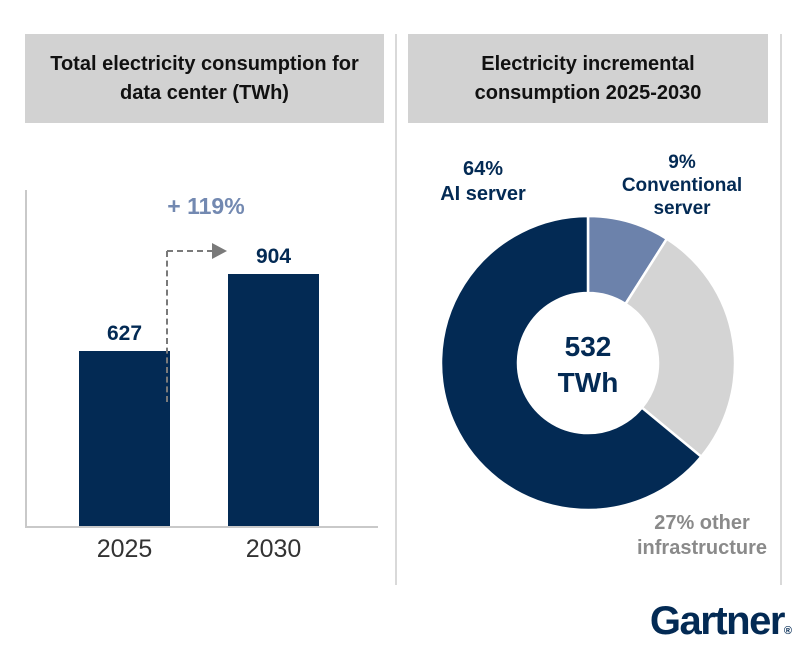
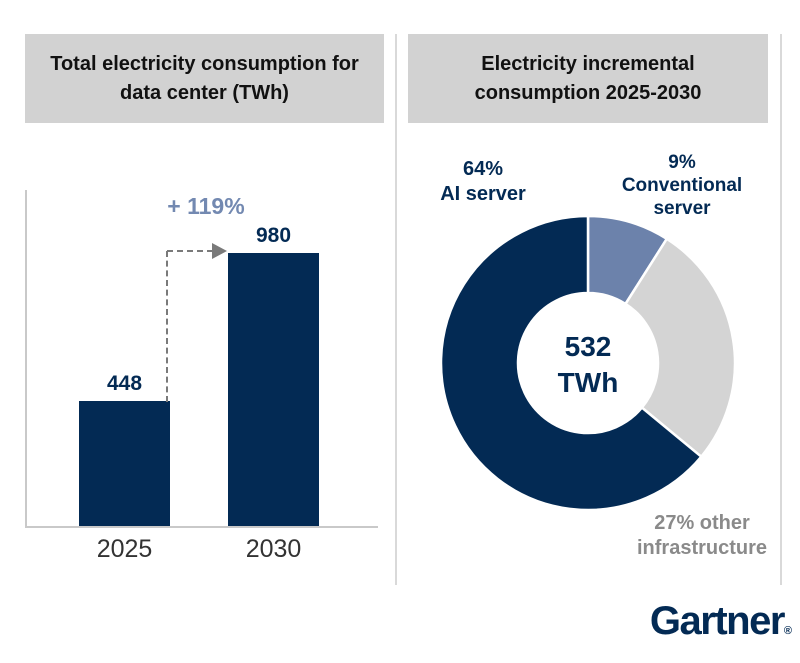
Total electricity consumption for data center (TWh)/2025: 627 -> 448
Total electricity consumption for data center (TWh)/2030: 904 -> 980
